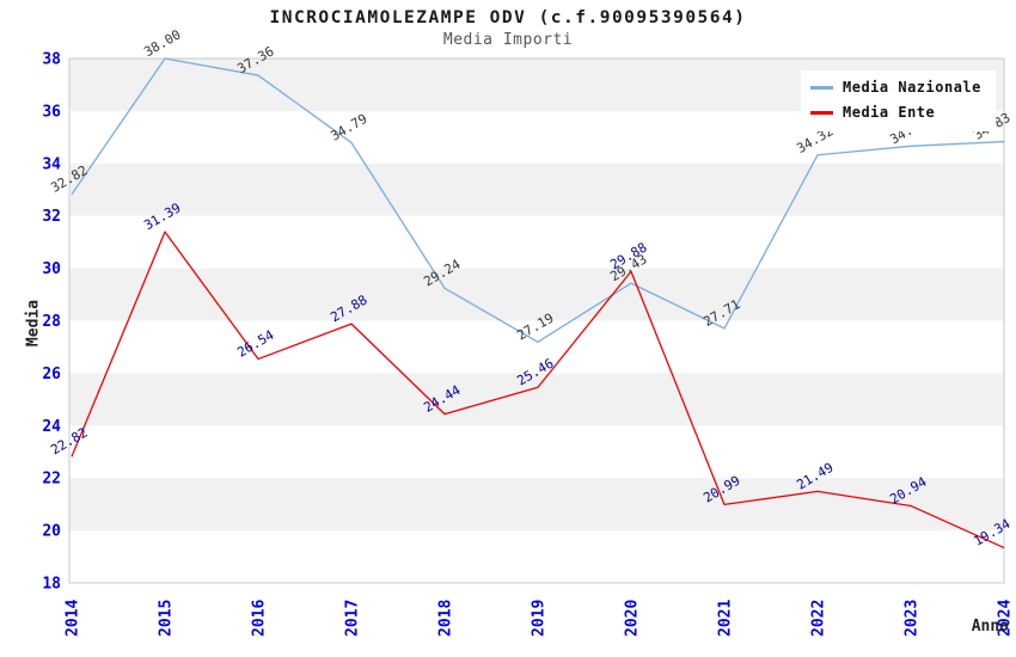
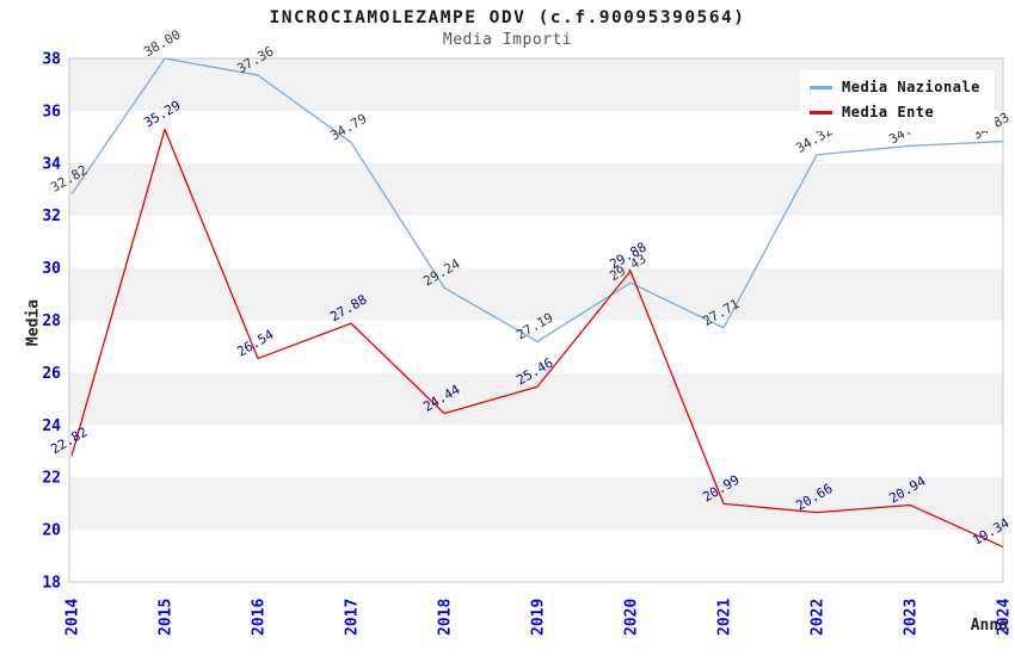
Media Ente/2015: 31.39 -> 35.29
Media Ente/2022: 21.49 -> 20.66
